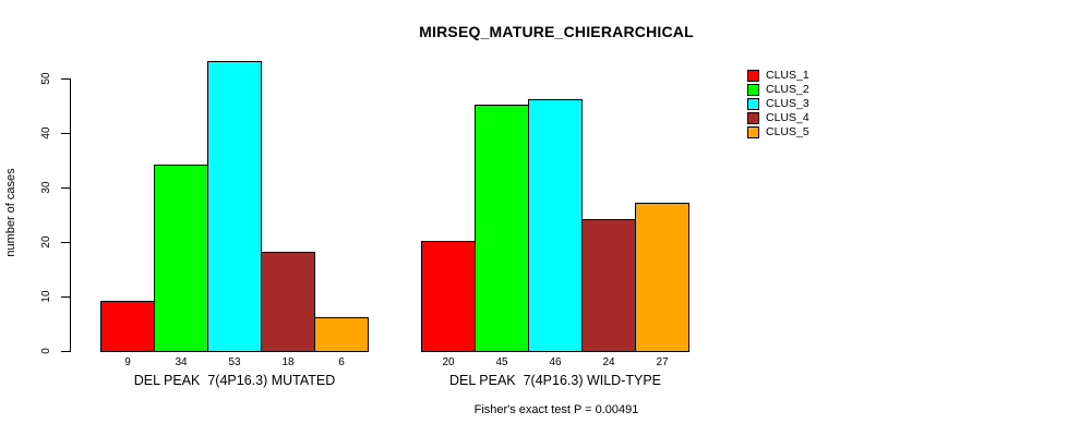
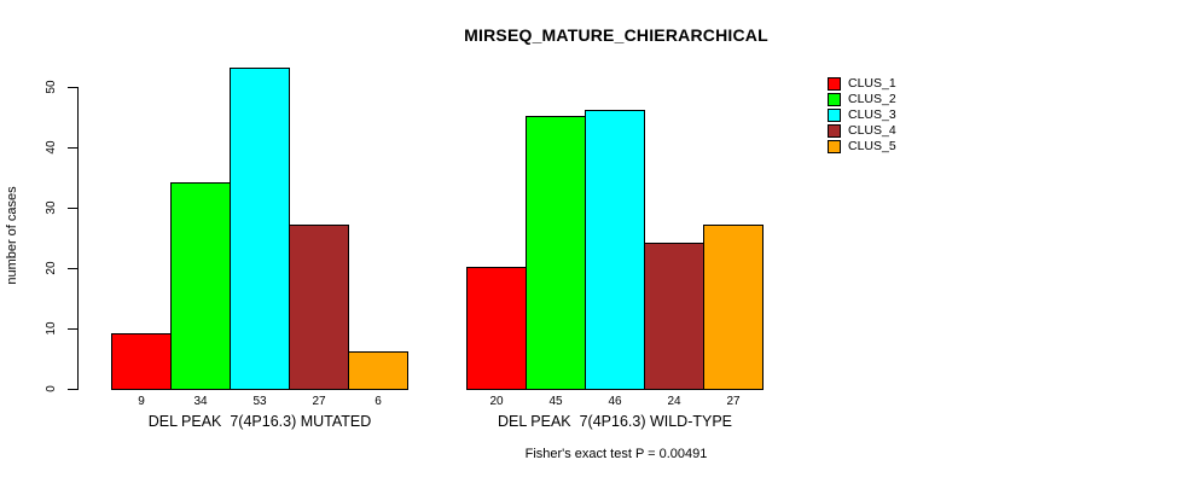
CLUS_4/DEL PEAK 7(4P16.3) MUTATED: 18 -> 27
